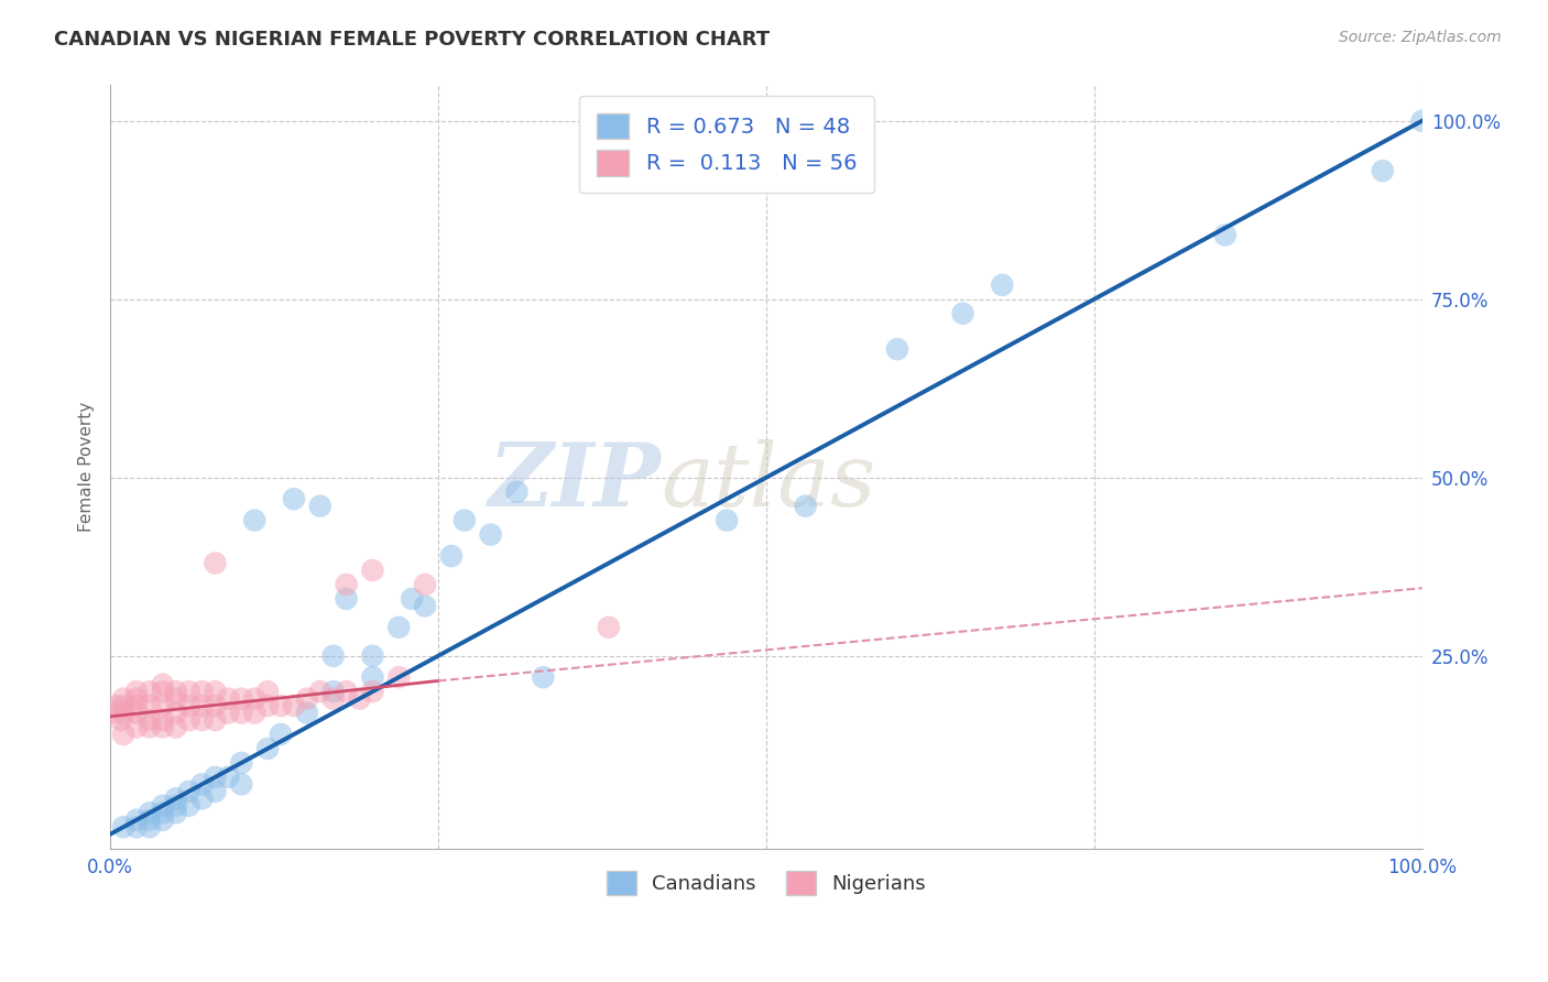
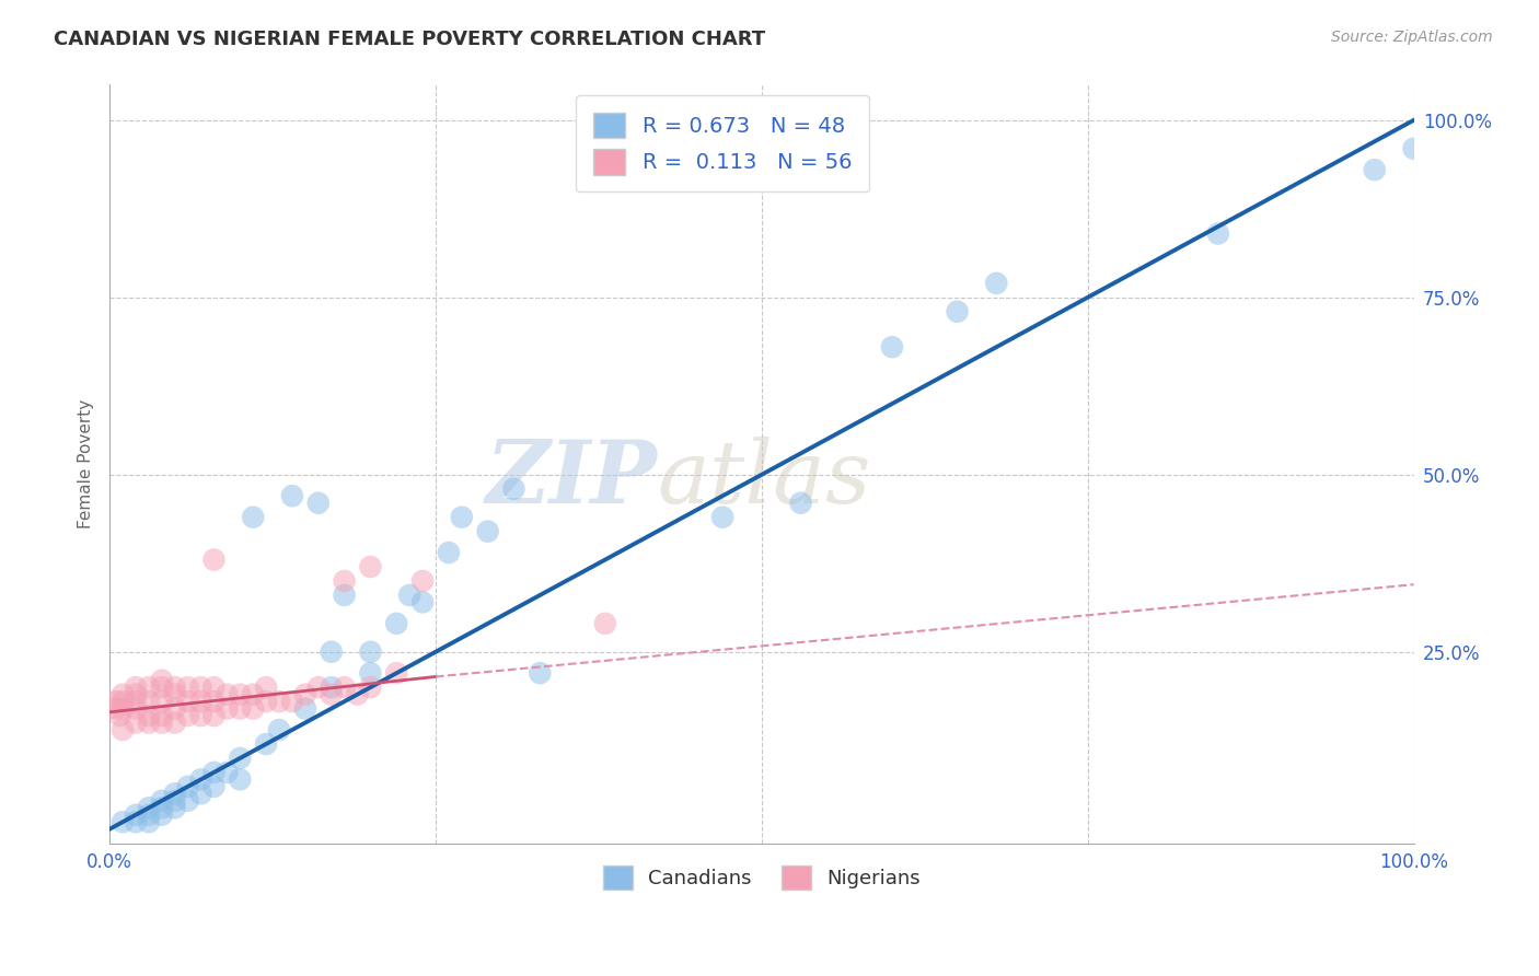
Canadians/100.0%: 100% -> 96%
